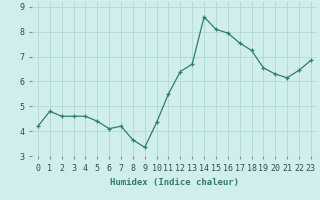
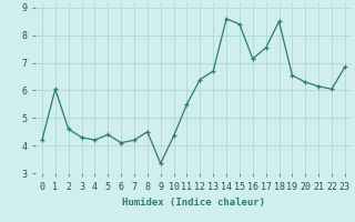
1: 4.80 -> 6.05
3: 4.60 -> 4.30
4: 4.60 -> 4.20
8: 3.65 -> 4.50
15: 8.10 -> 8.40
16: 7.95 -> 7.15
18: 7.25 -> 8.50
22: 6.45 -> 6.05
